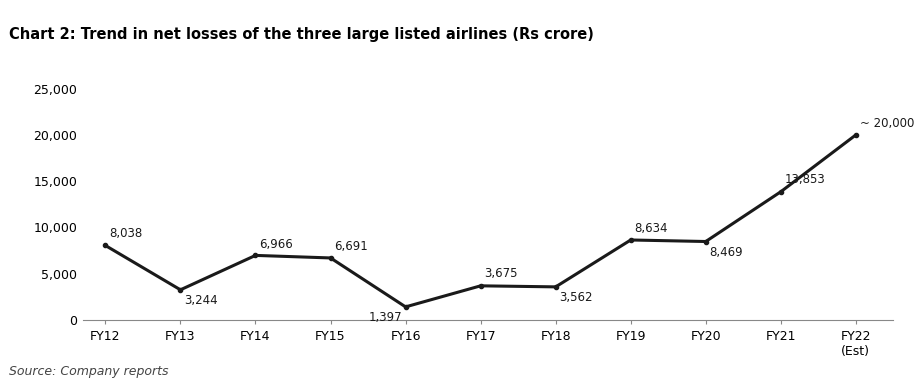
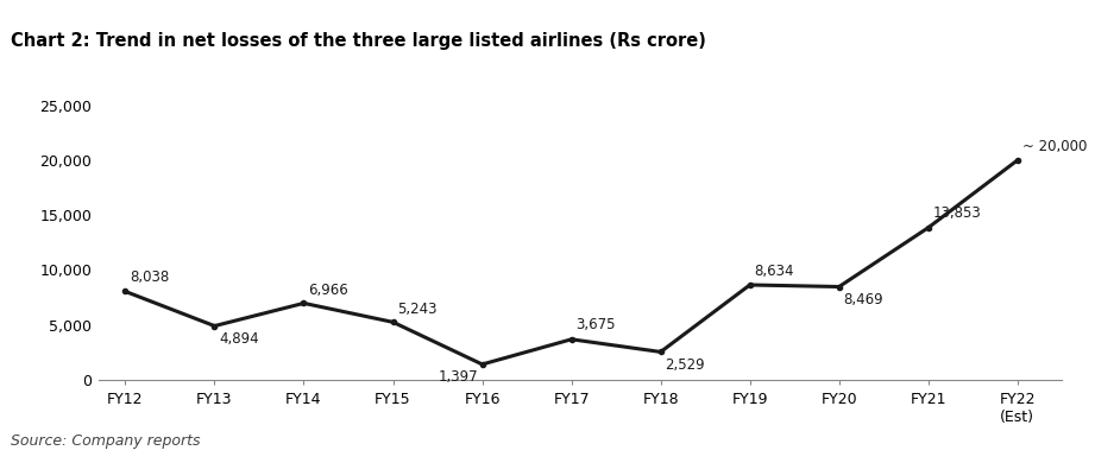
FY13: 3,244 -> 4,894
FY15: 6,691 -> 5,243
FY18: 3,562 -> 2,529
